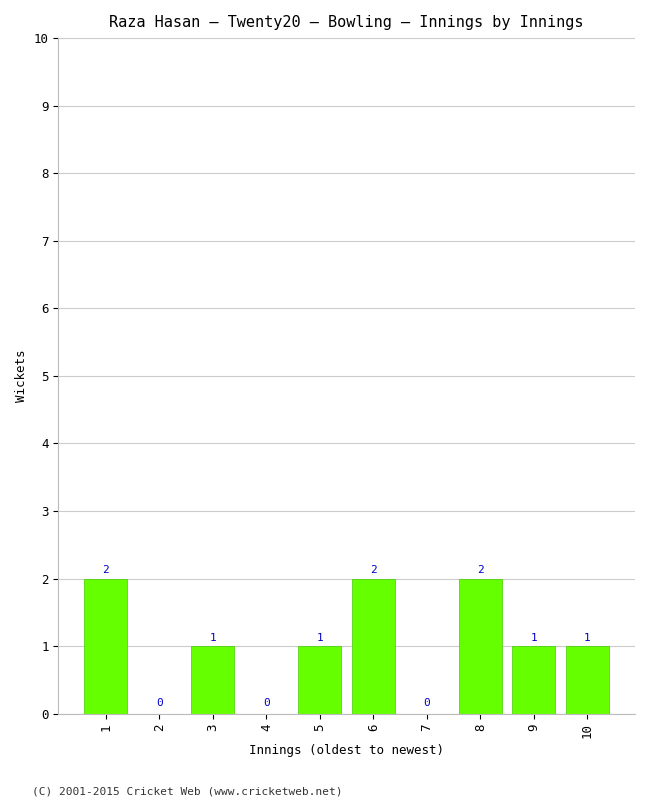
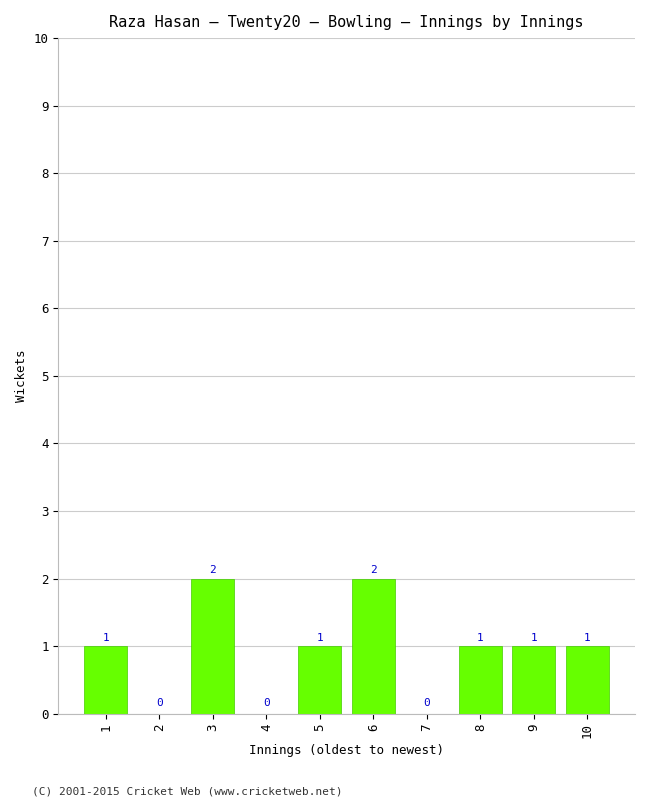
1: 2 -> 1
3: 1 -> 2
8: 2 -> 1
